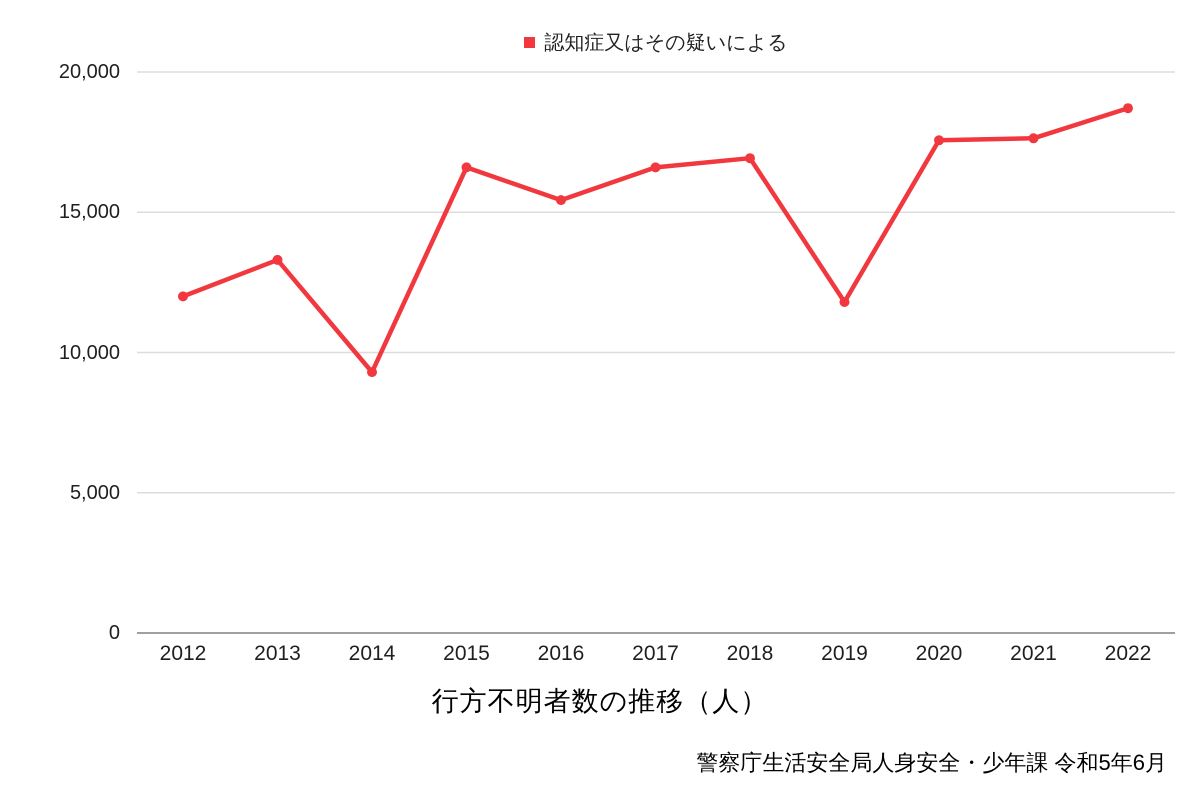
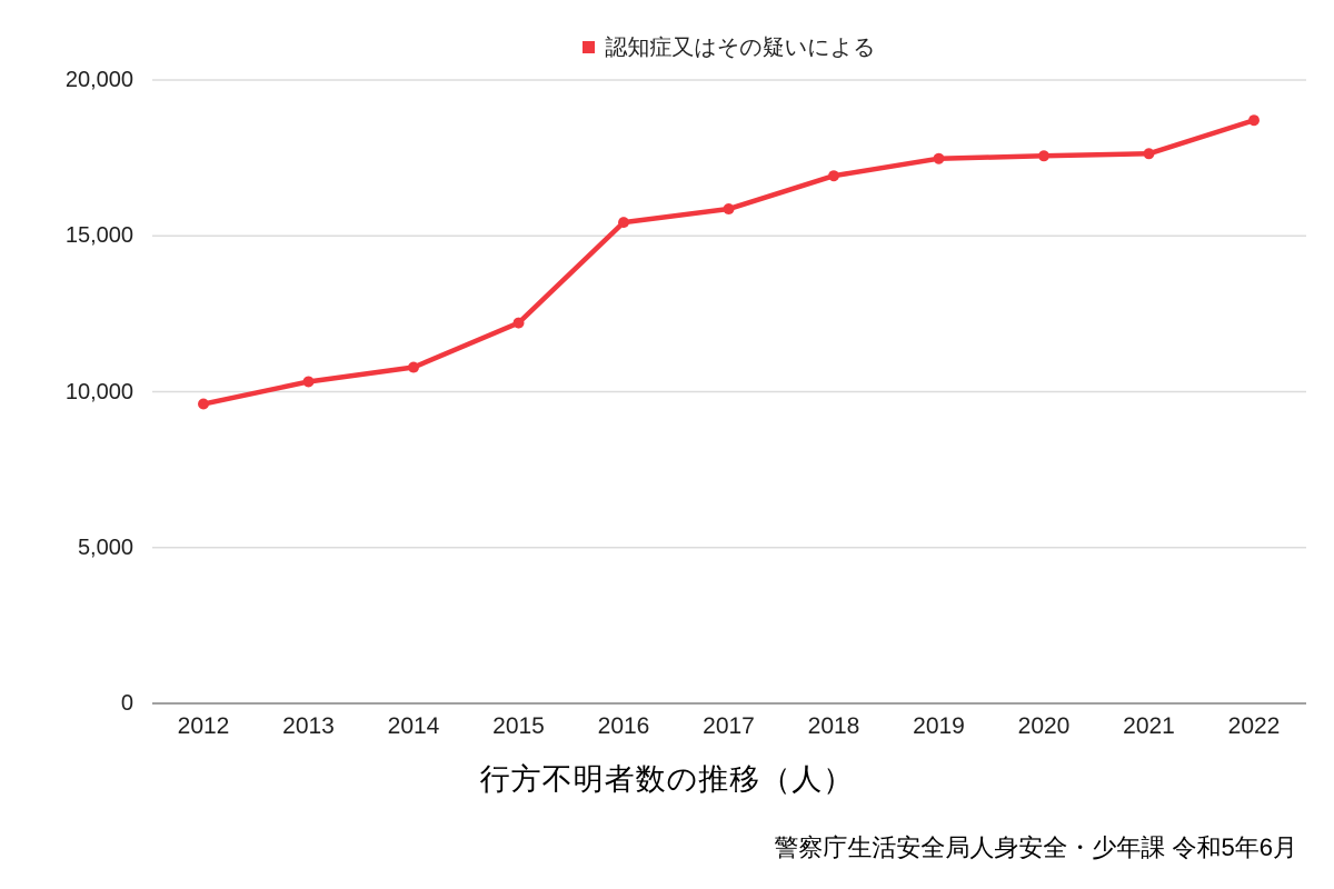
2012: 12000 -> 9600
2013: 13300 -> 10300
2014: 9300 -> 10800
2015: 16600 -> 12200
2017: 16600 -> 15900
2019: 11800 -> 17500
